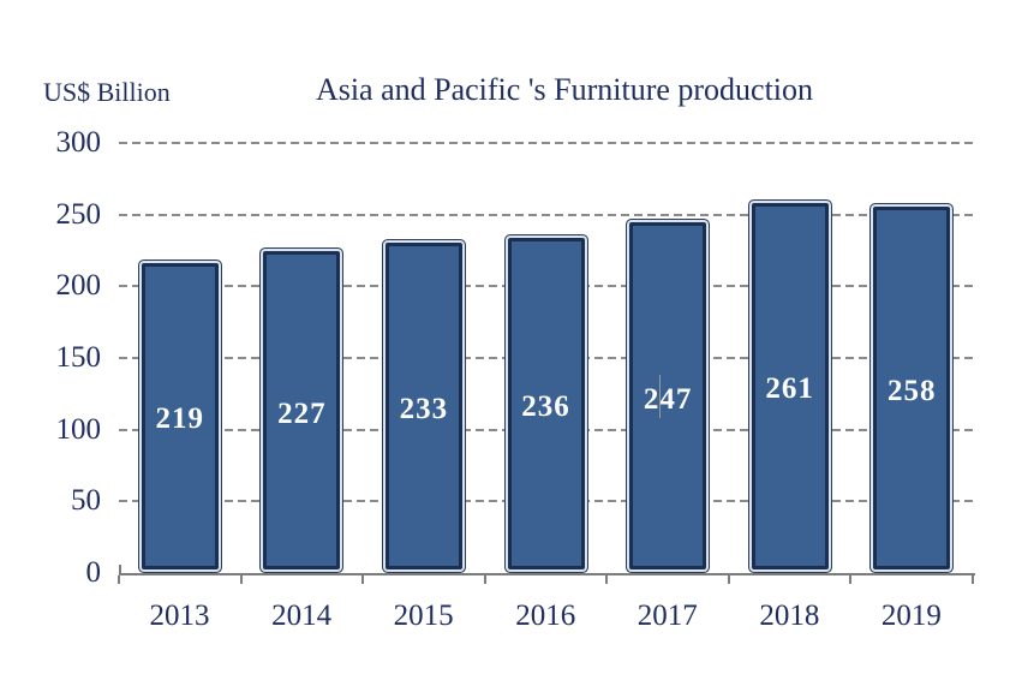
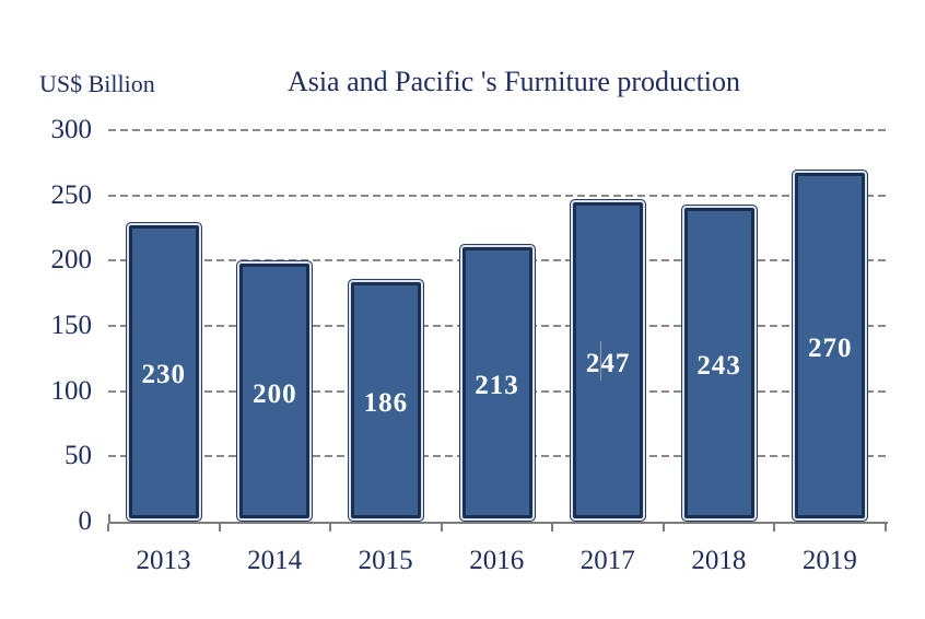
2013: 219 -> 230
2014: 227 -> 200
2015: 233 -> 186
2016: 236 -> 213
2018: 261 -> 243
2019: 258 -> 270
